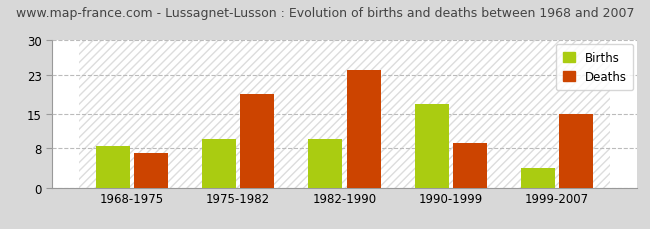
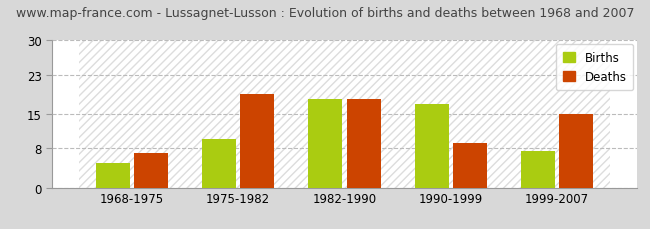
Births/1968-1975: 8.5 -> 5.0
Births/1982-1990: 10.0 -> 18.0
Deaths/1982-1990: 24 -> 18
Births/1999-2007: 4.0 -> 7.5
